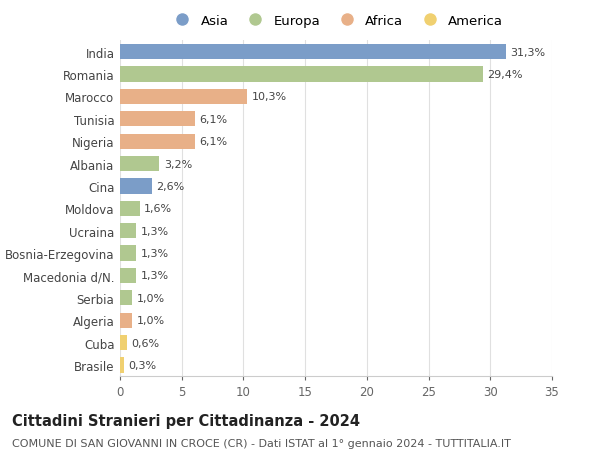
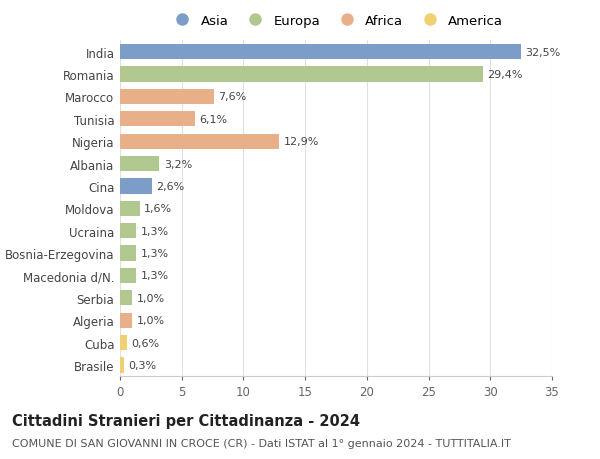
India: 31,3% -> 32,5%
Marocco: 10,3% -> 7,6%
Nigeria: 6,1% -> 12,9%
